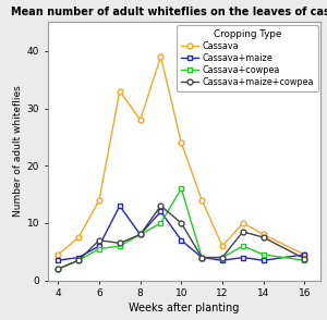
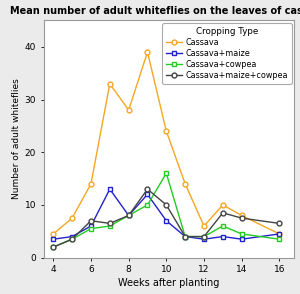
Cassava+maize+cowpea/16: 3.8 -> 6.5
